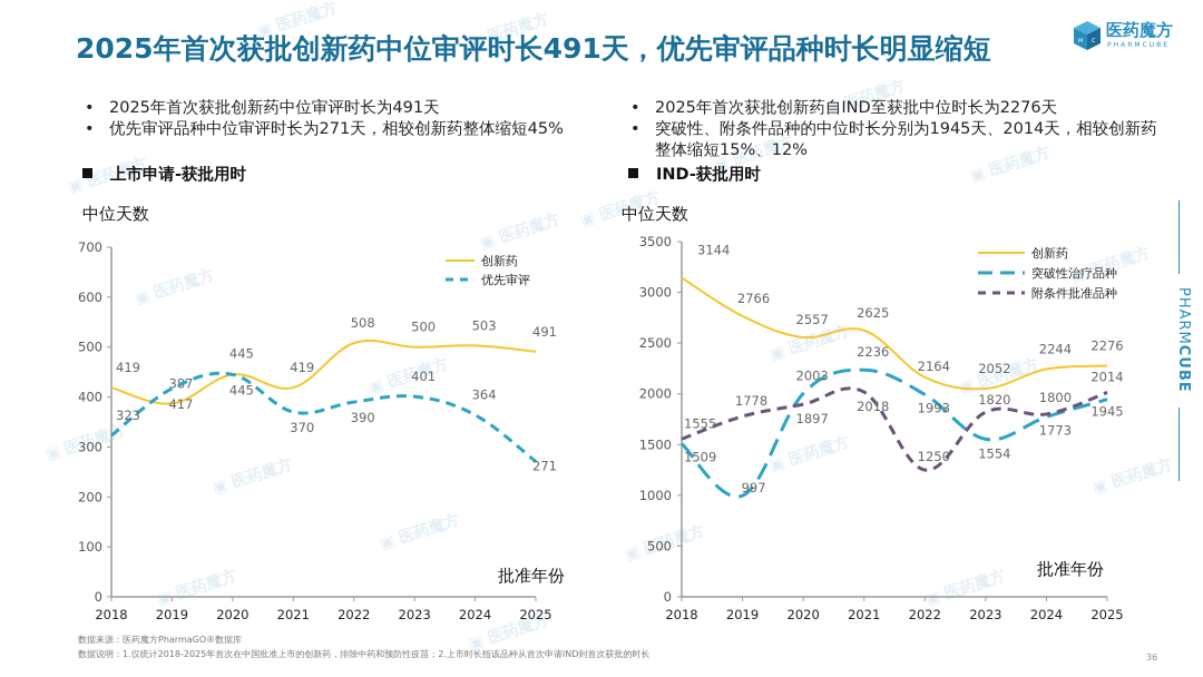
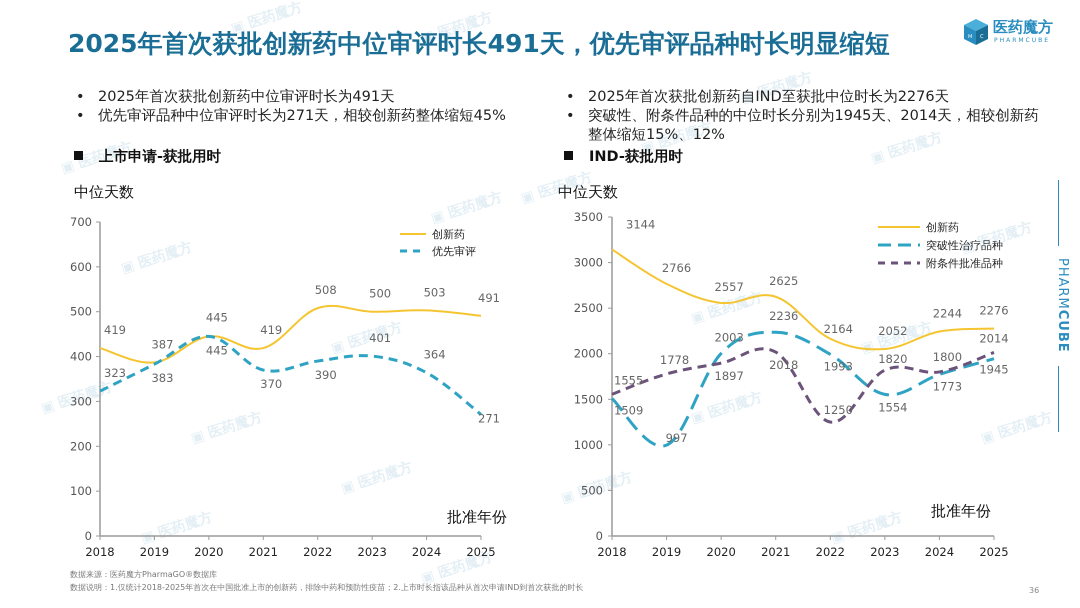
上市申请-获批用时/优先审评/2019: 417 -> 383
